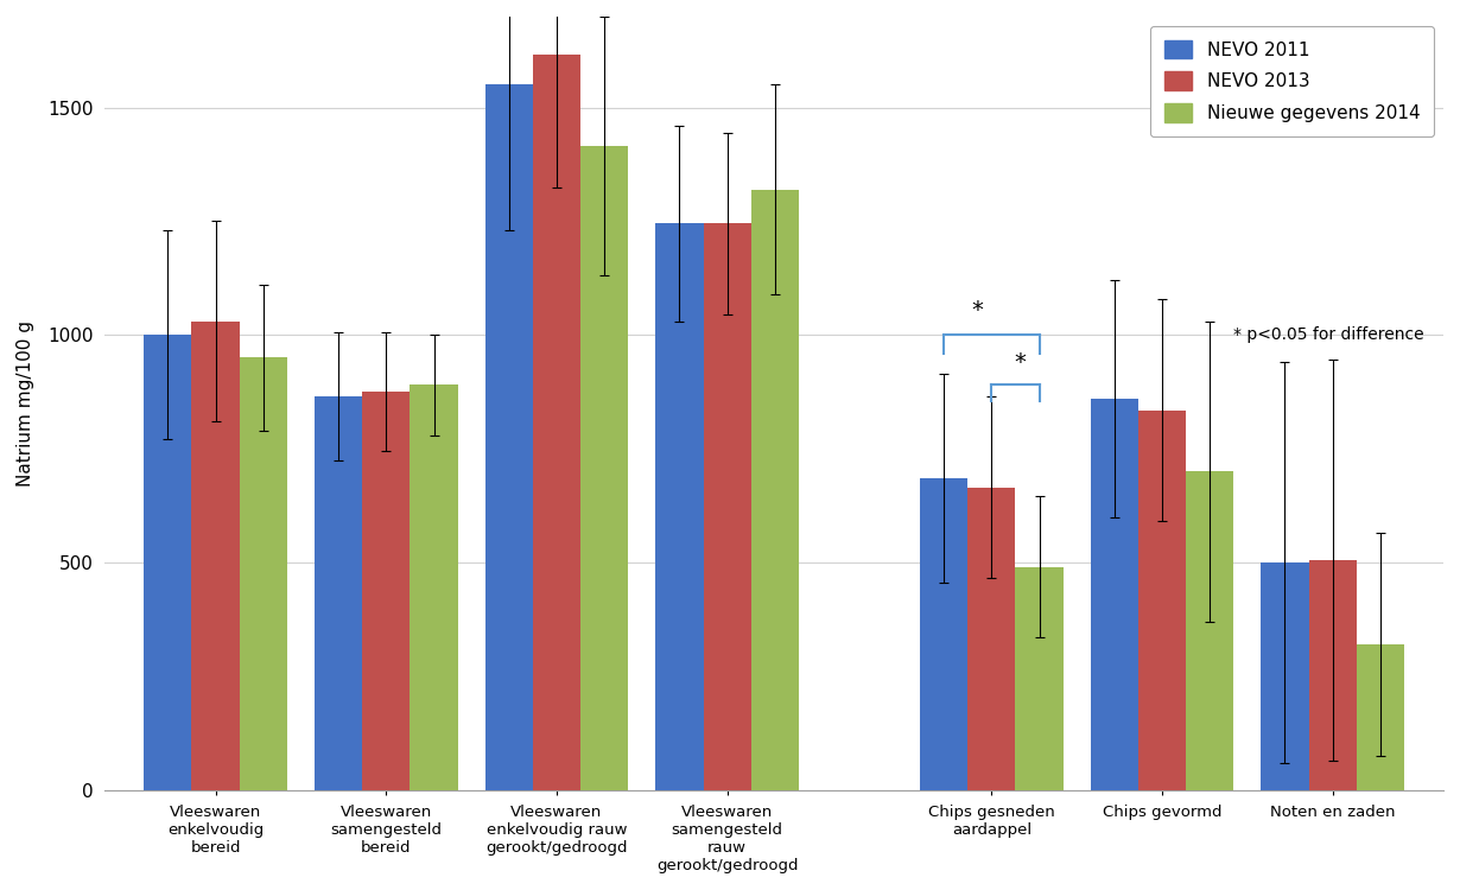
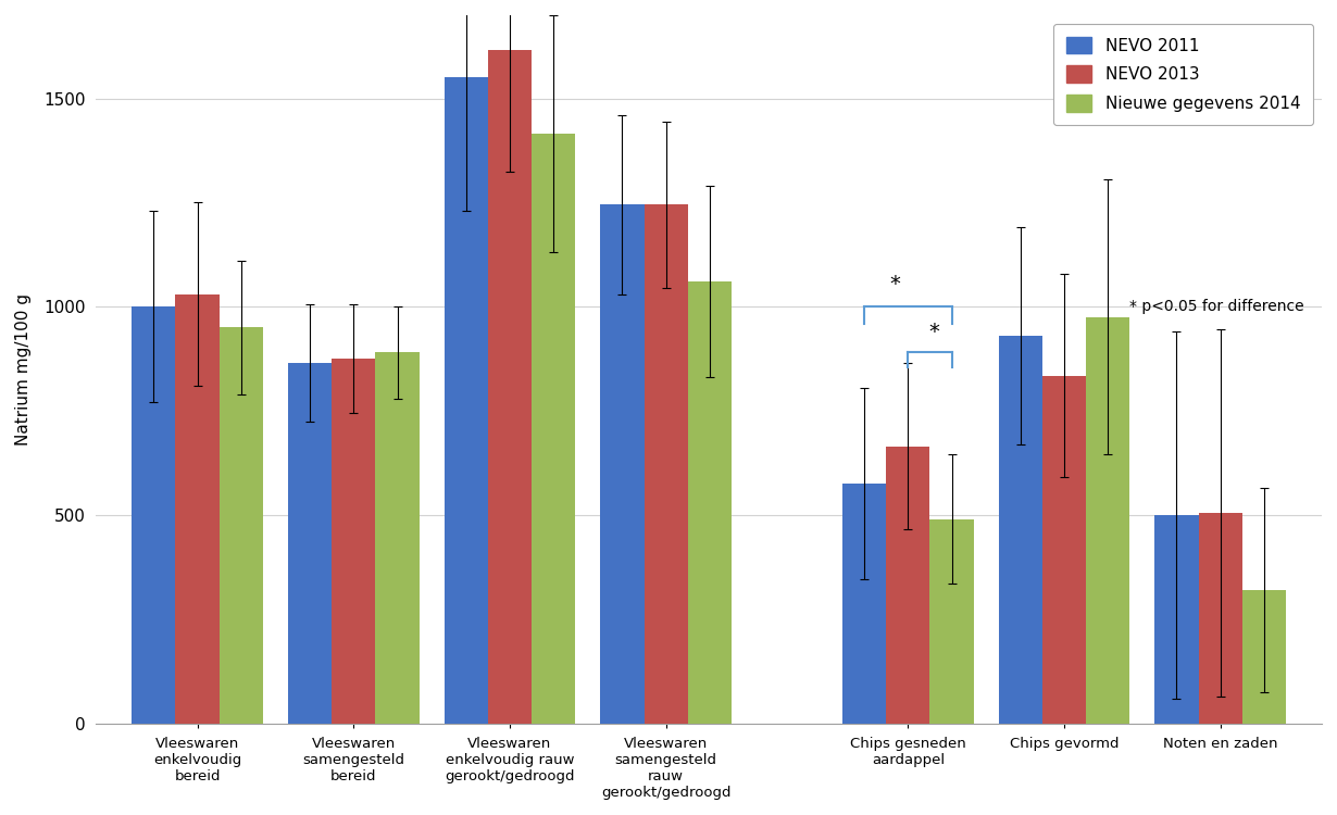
Nieuwe gegevens 2014/Vleeswaren samengesteld rauw gerookt/gedroogd: 1320 -> 1060
NEVO 2011/Chips gesneden aardappel: 685 -> 575
NEVO 2011/Chips gevormd: 860 -> 930
Nieuwe gegevens 2014/Chips gevormd: 700 -> 975
